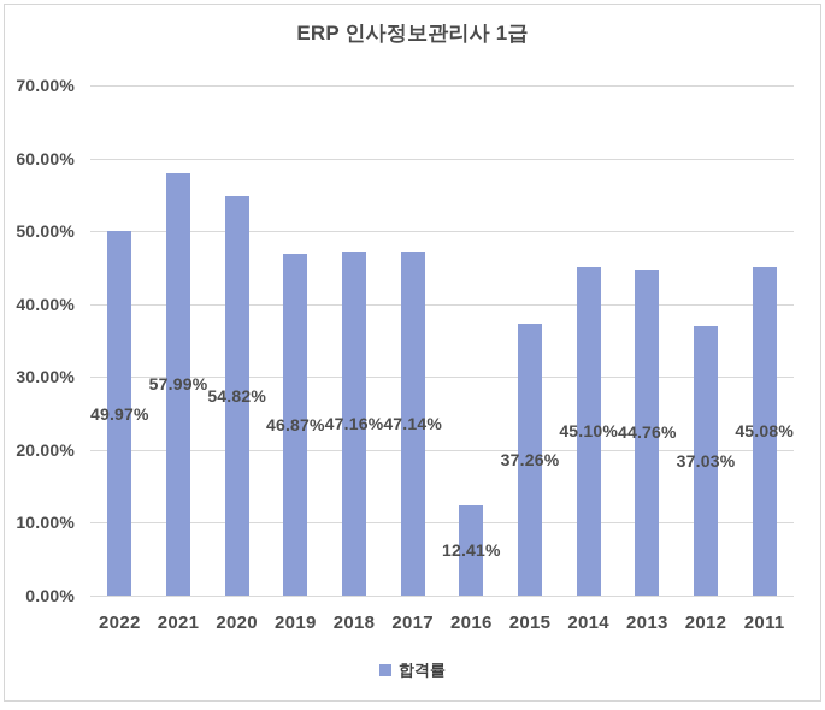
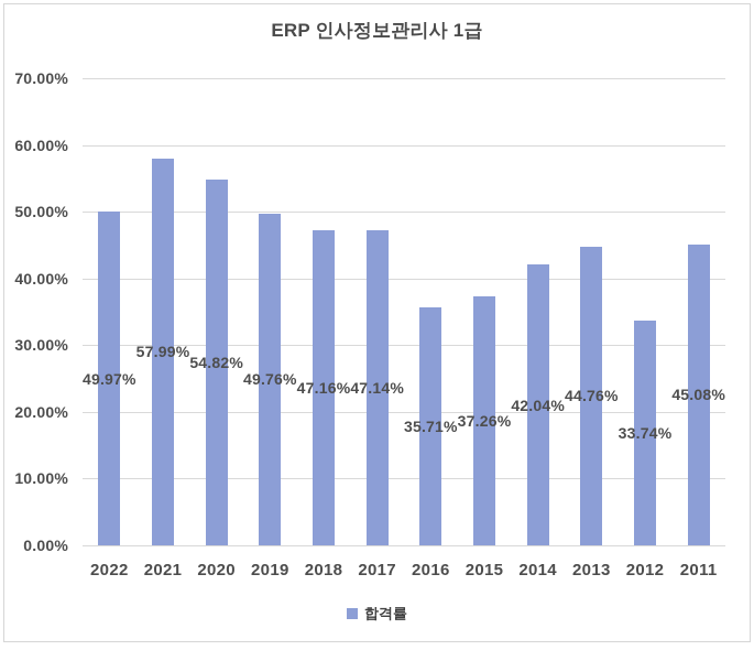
2019: 46.87% -> 49.76%
2016: 12.41% -> 35.71%
2014: 45.10% -> 42.04%
2012: 37.03% -> 33.74%
